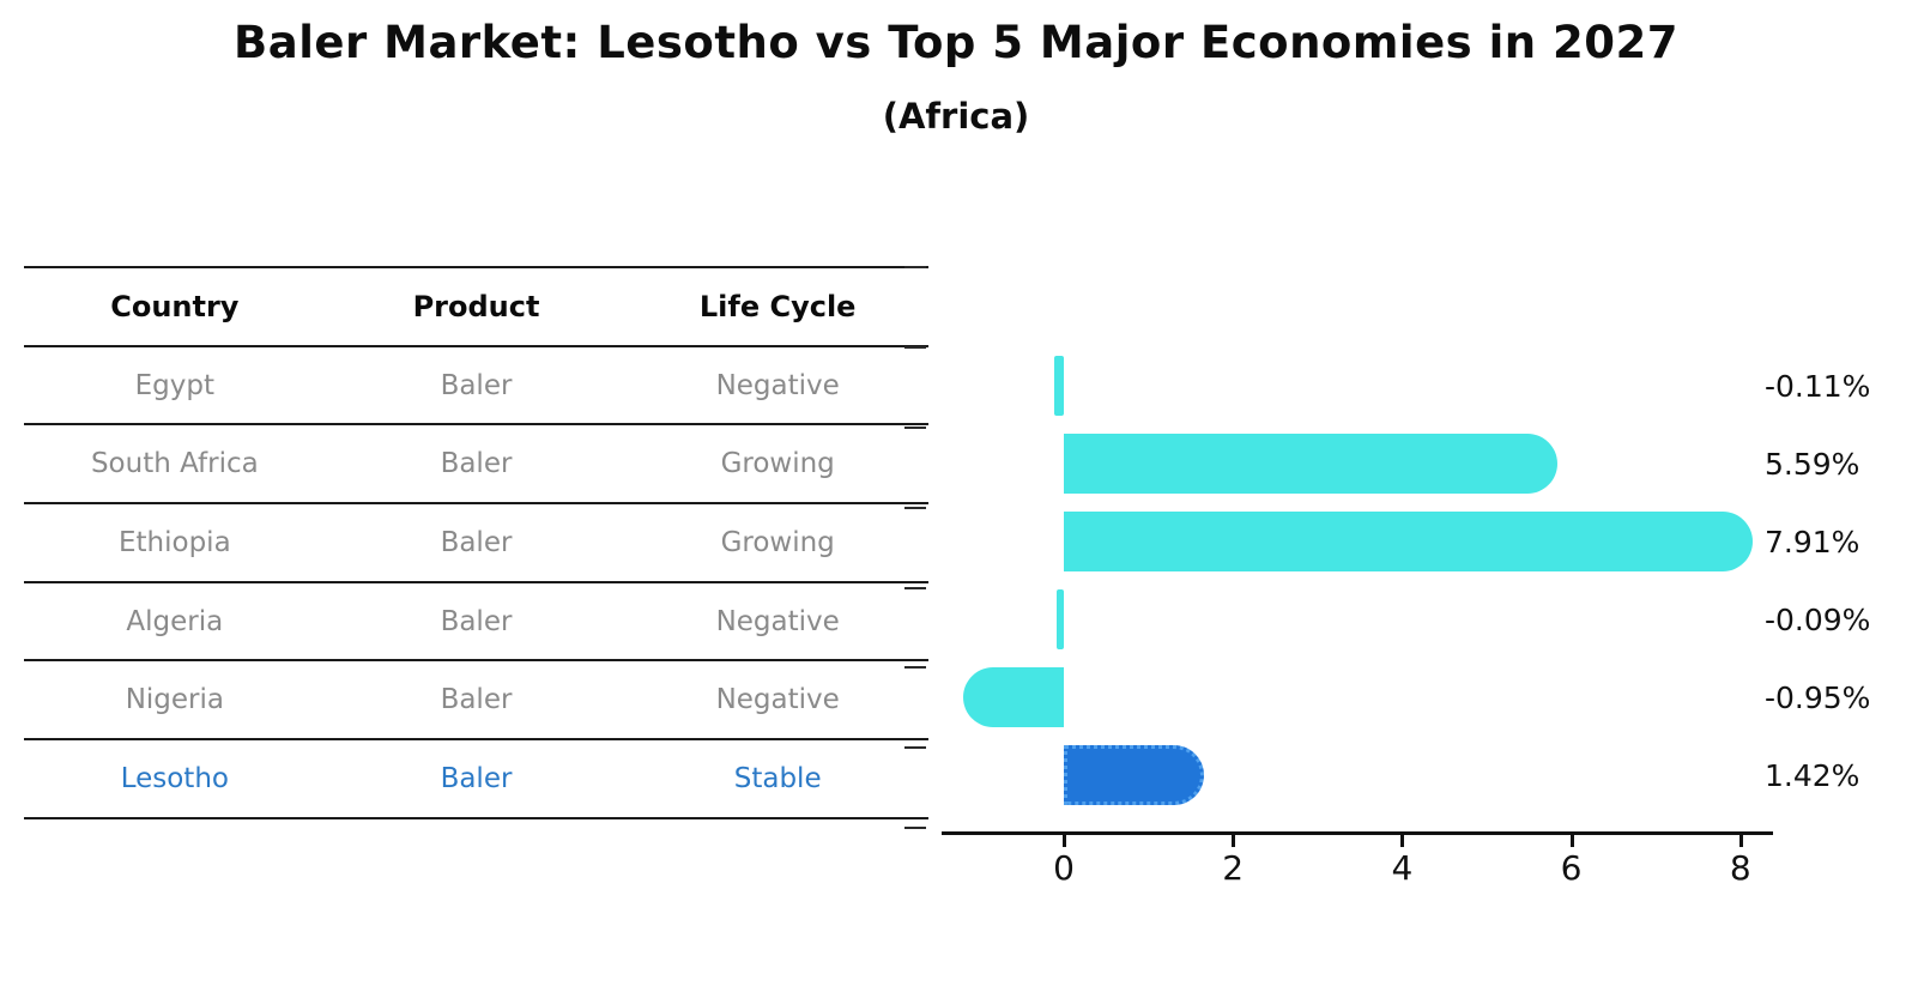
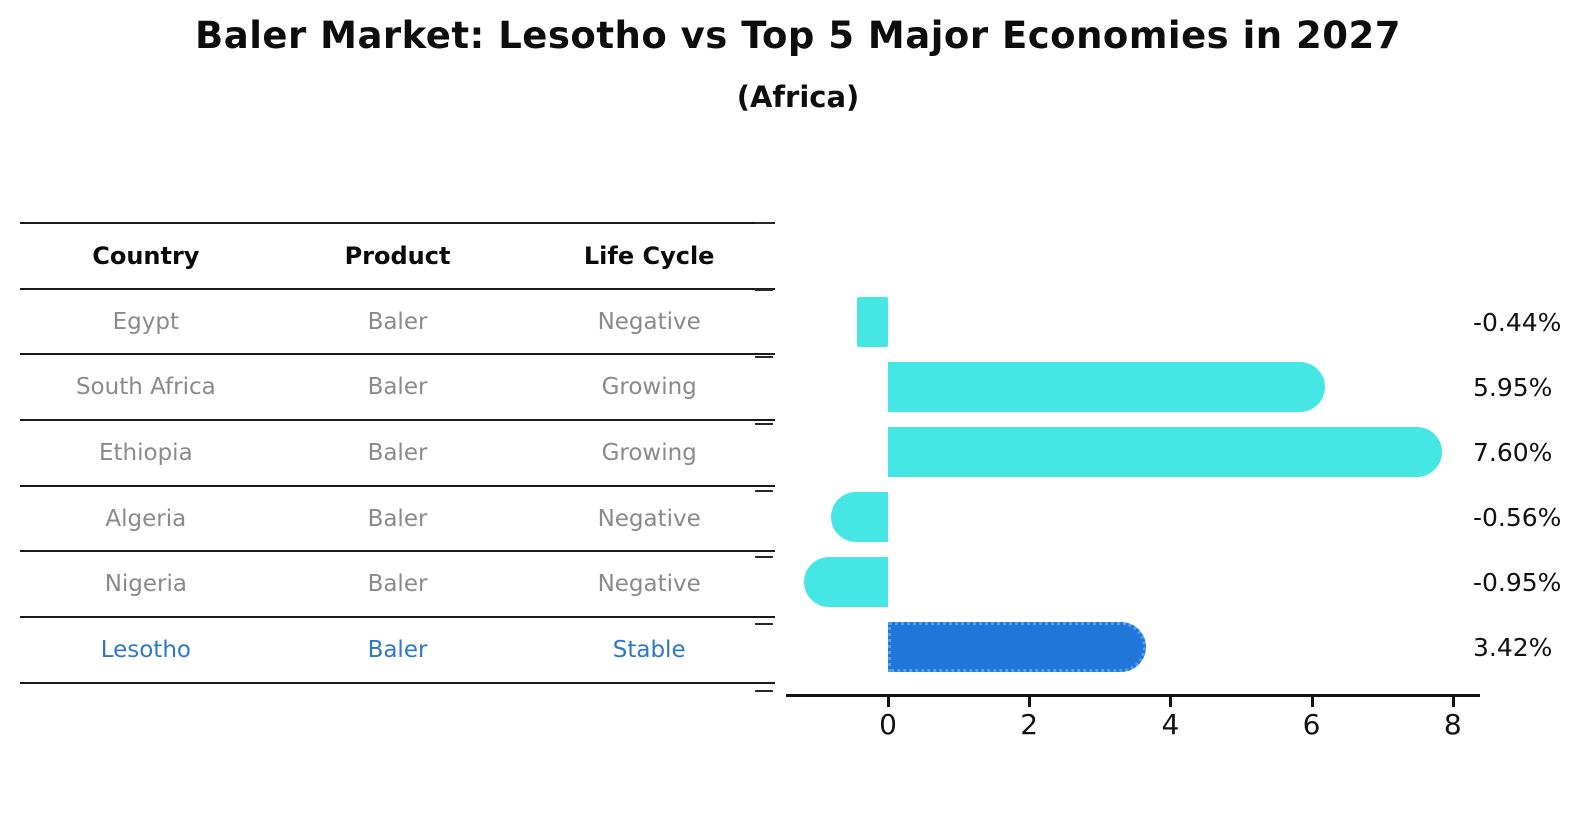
Egypt: -0.11% -> -0.44%
South Africa: 5.59% -> 5.95%
Ethiopia: 7.91% -> 7.60%
Algeria: -0.09% -> -0.56%
Lesotho: 1.42% -> 3.42%
